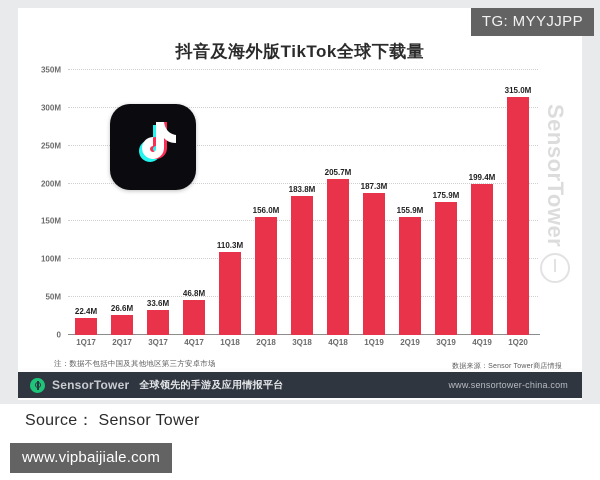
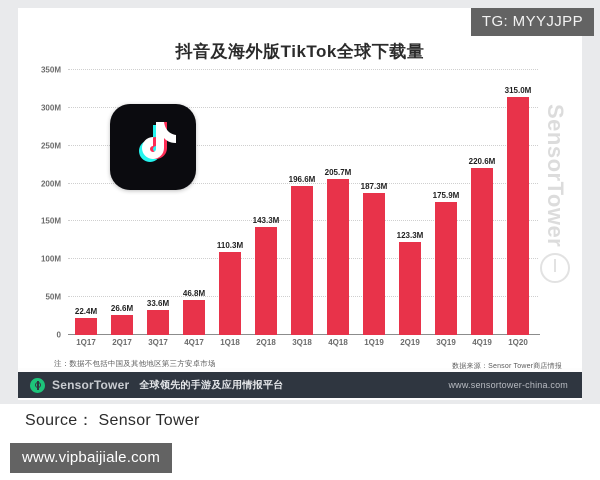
2Q18: 156.0M -> 143.3M
3Q18: 183.8M -> 196.6M
2Q19: 155.9M -> 123.3M
4Q19: 199.4M -> 220.6M
